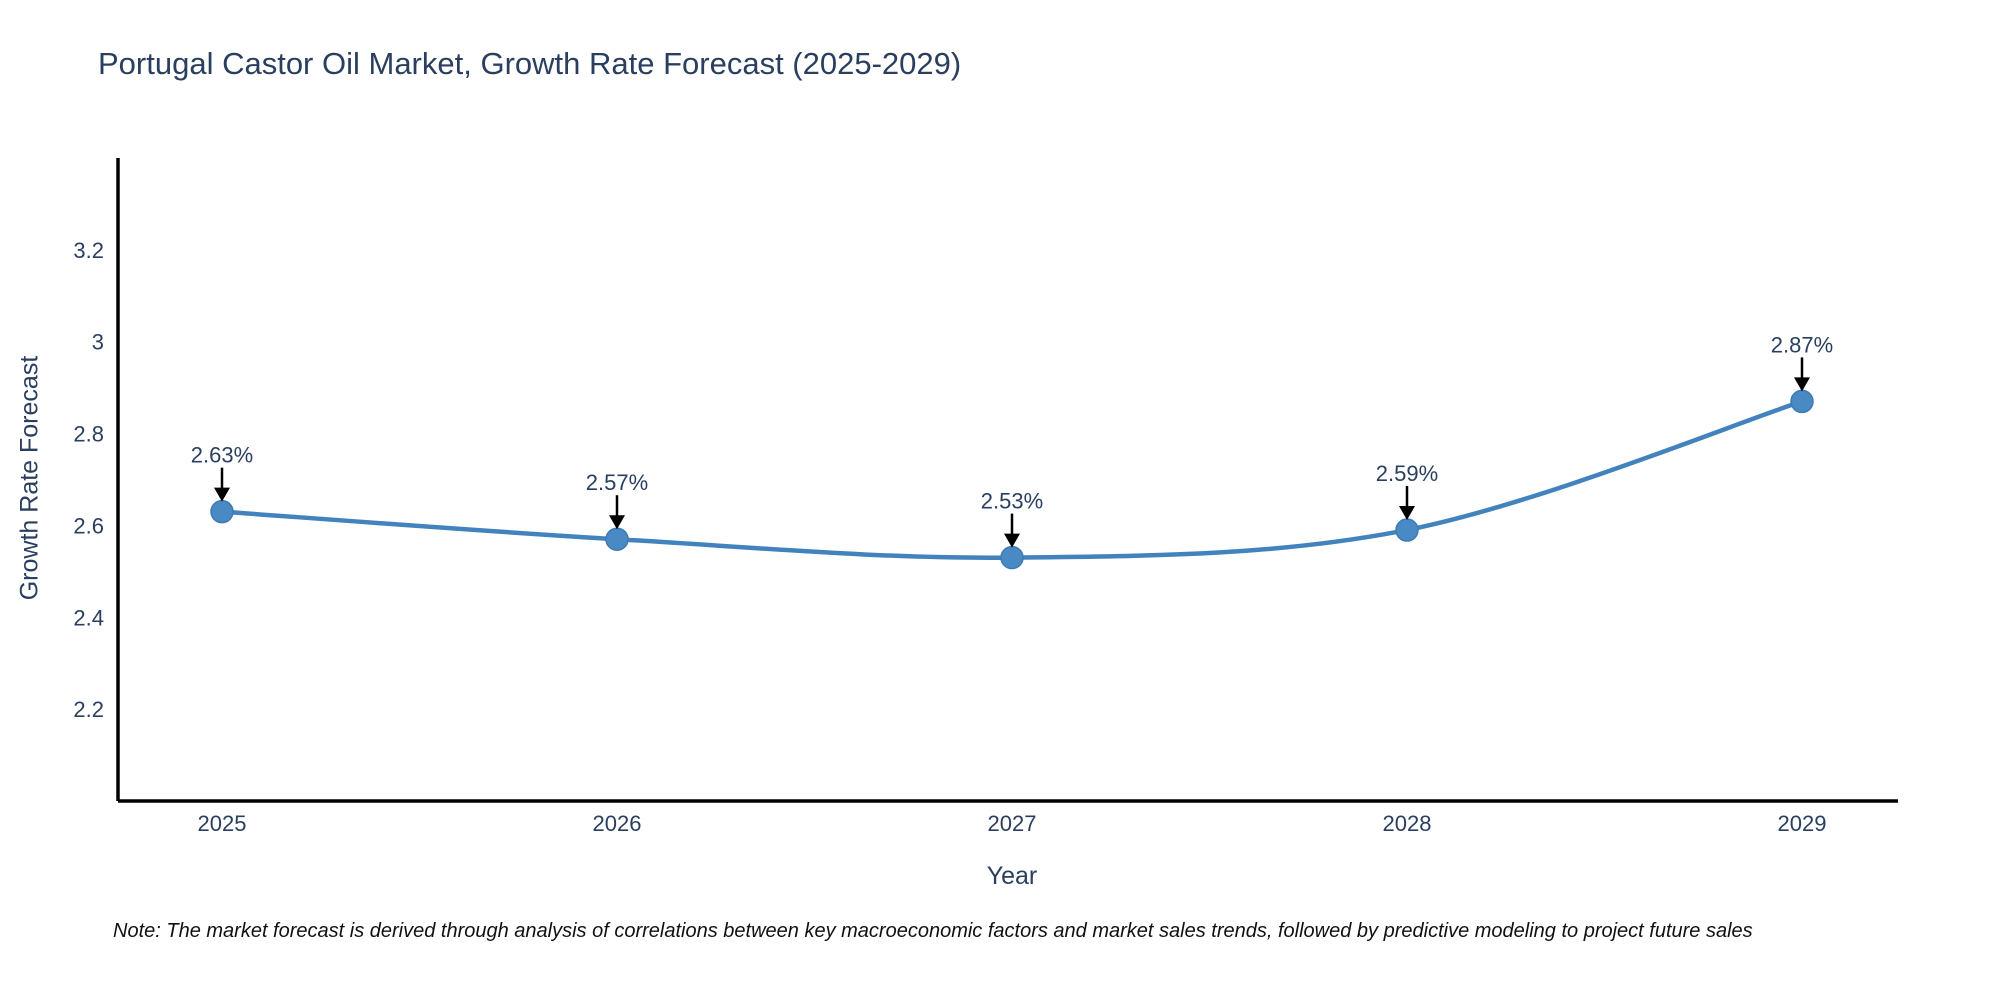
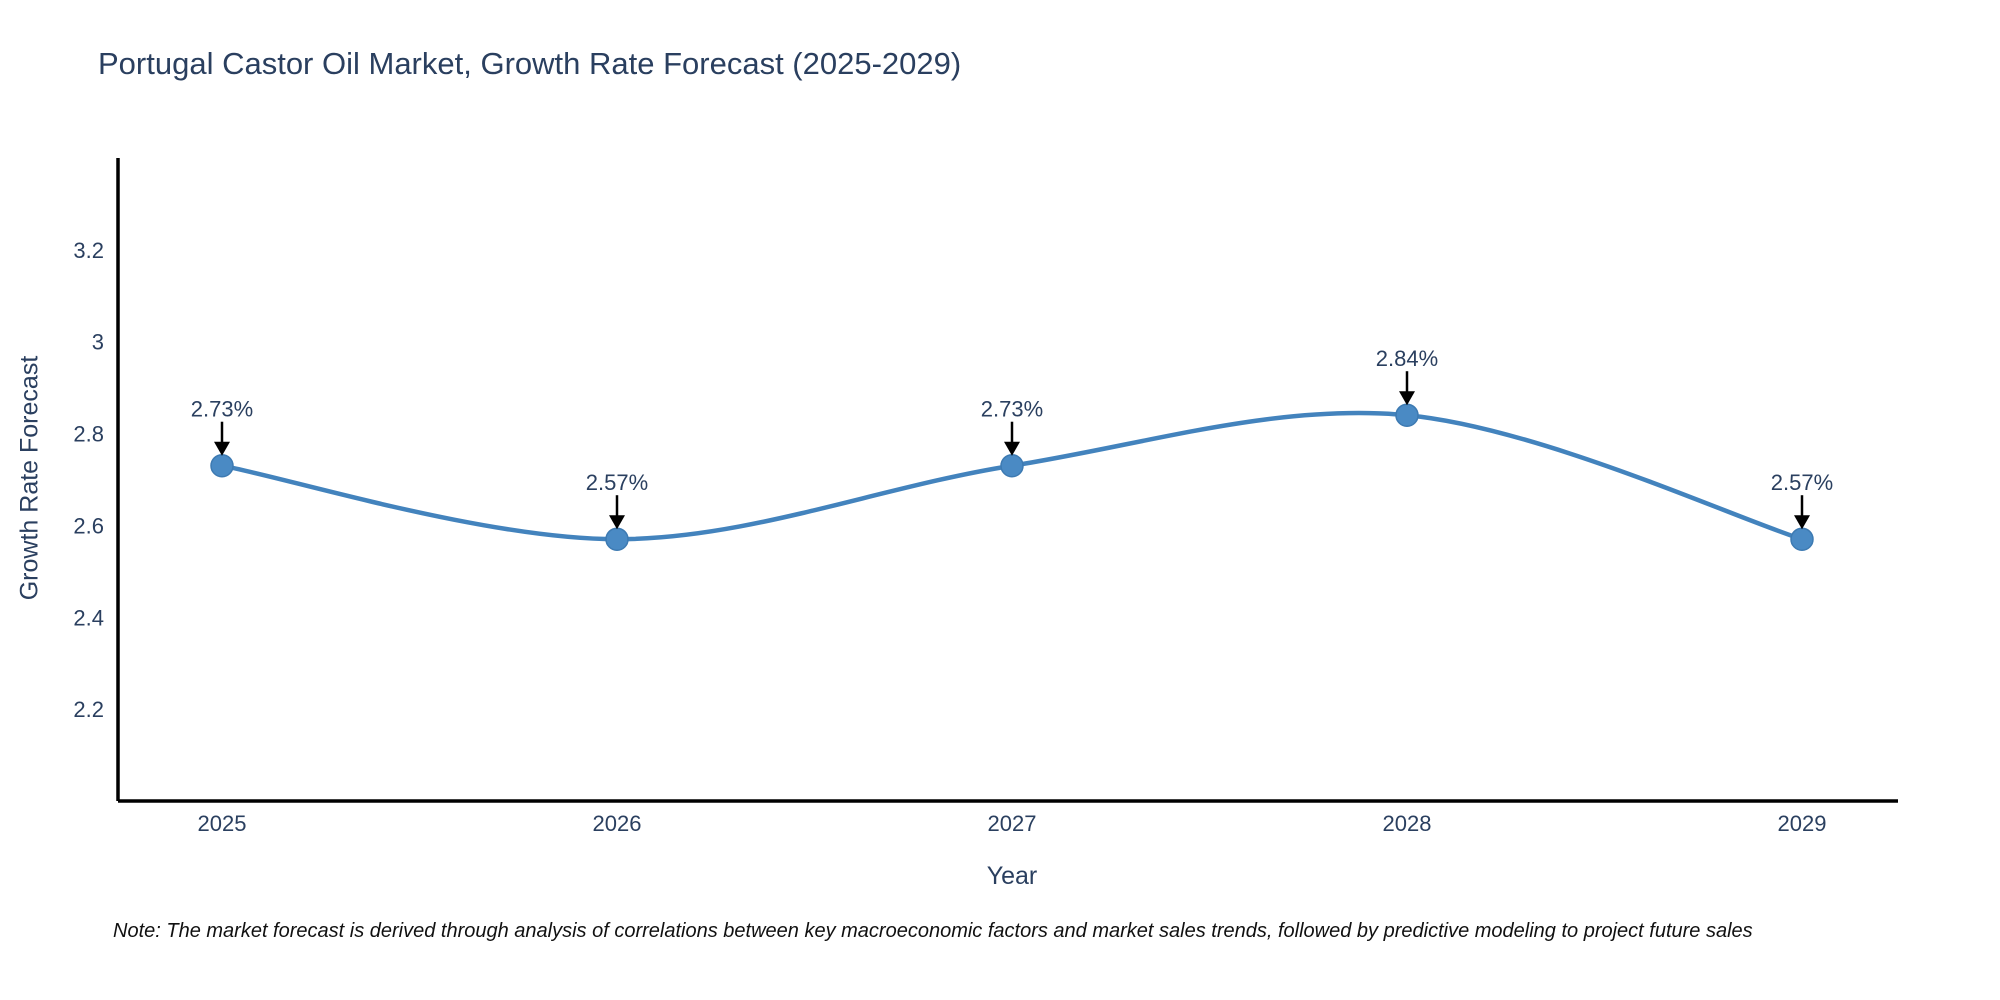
2025: 2.63% -> 2.73%
2027: 2.53% -> 2.73%
2028: 2.59% -> 2.84%
2029: 2.87% -> 2.57%
